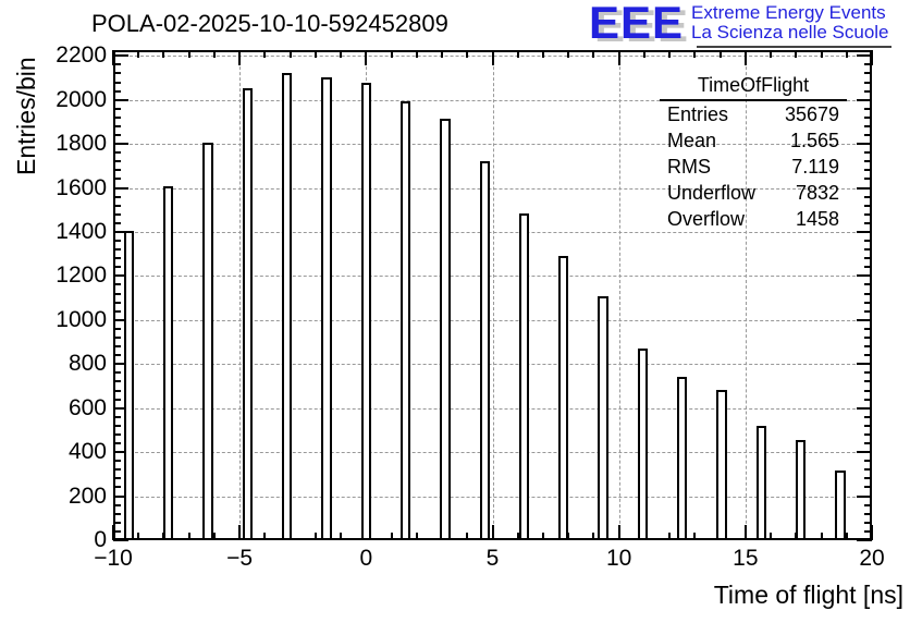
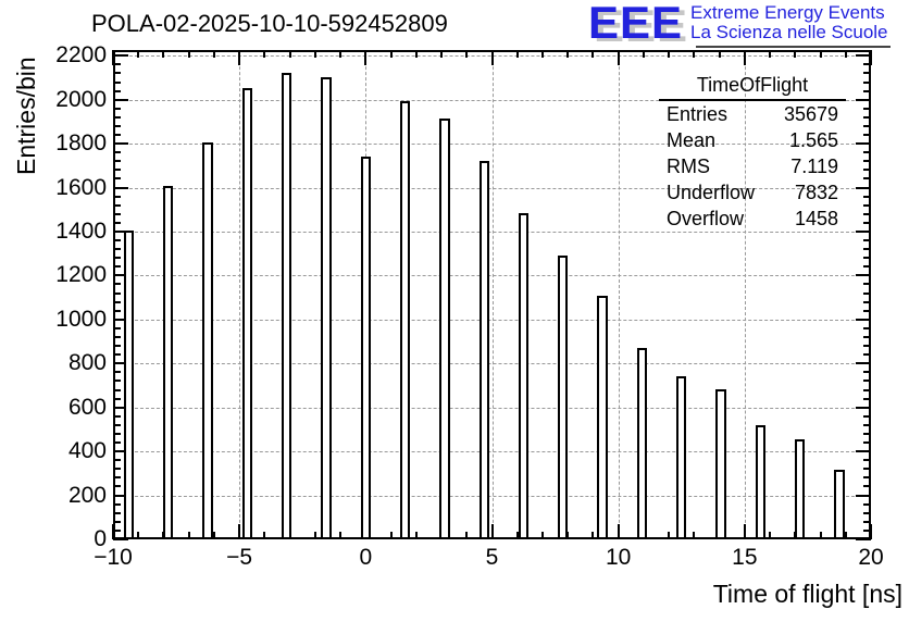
0: 2080 -> 1740
